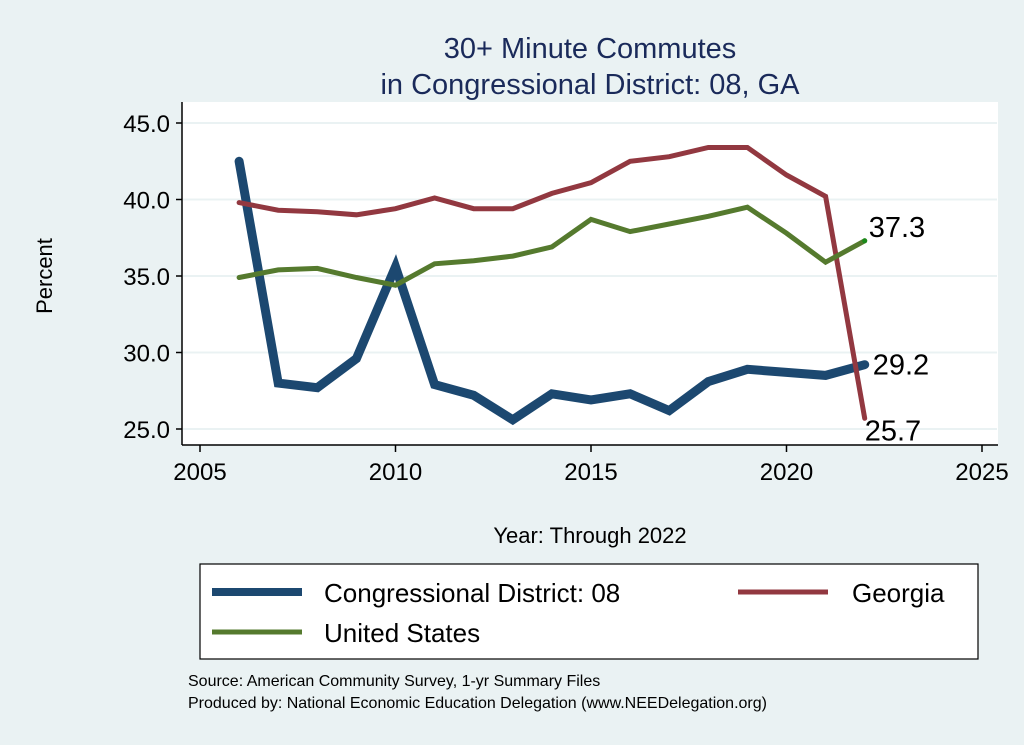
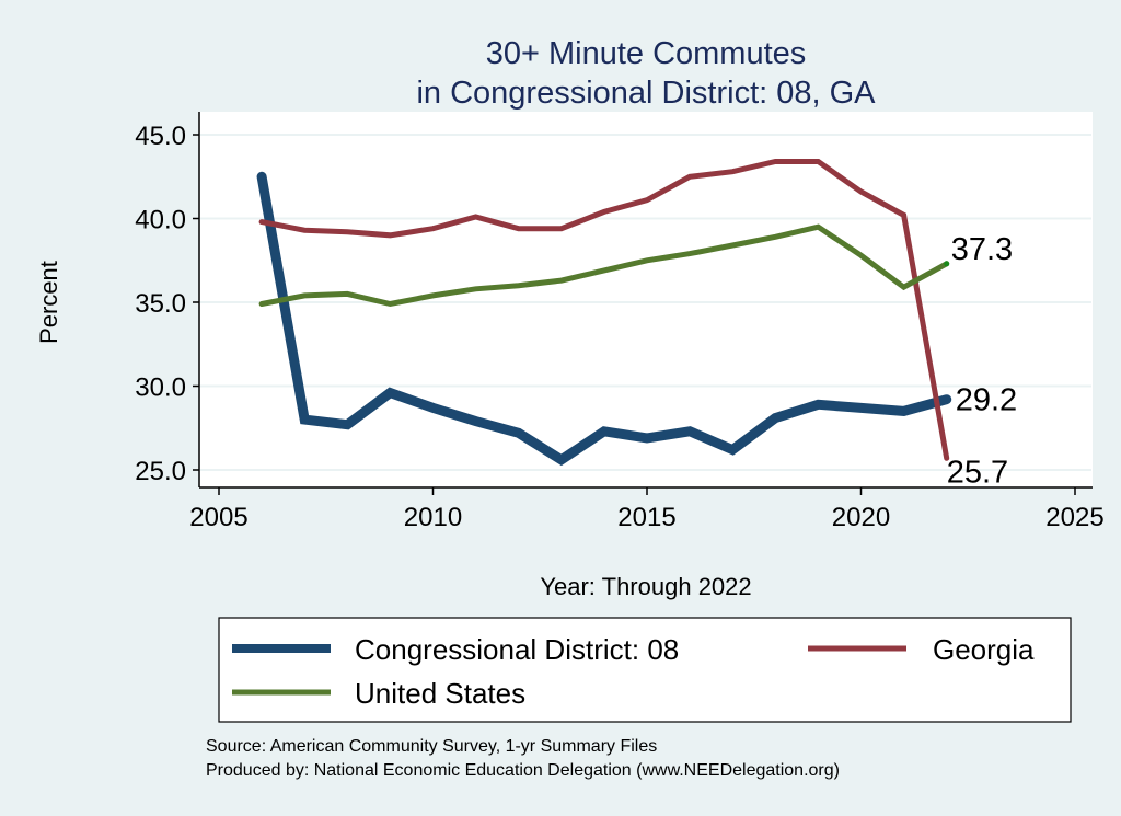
Congressional District: 08/2010: 35.6 -> 28.7
United States/2010: 34.4 -> 35.4
United States/2015: 38.7 -> 37.5
